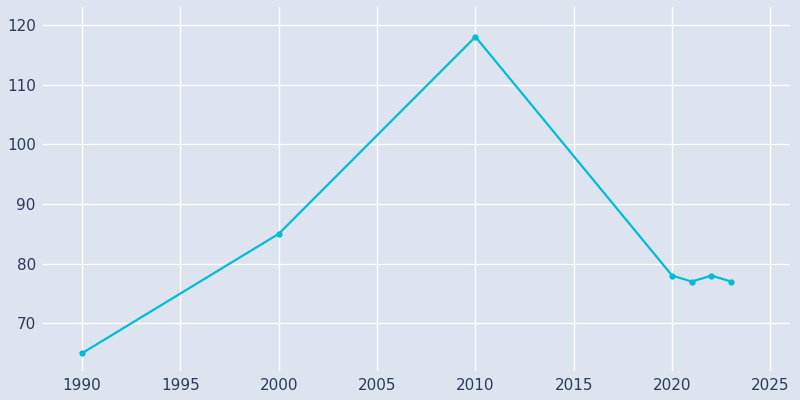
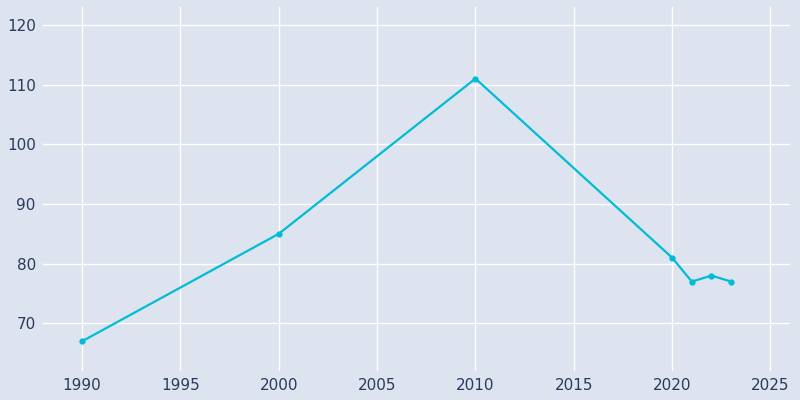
1990: 65 -> 67
2010: 118 -> 111
2020: 78 -> 81
